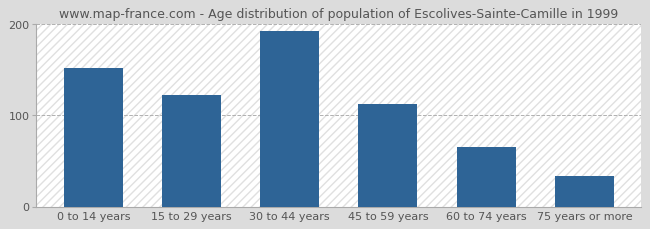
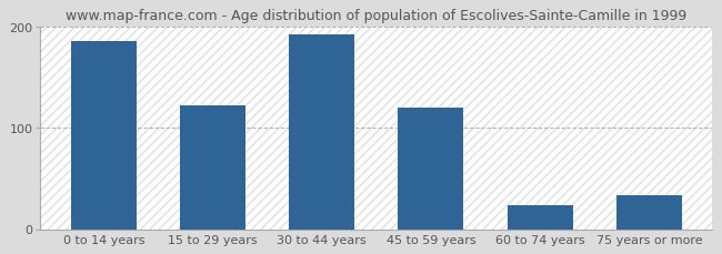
0 to 14 years: 152 -> 186
45 to 59 years: 113 -> 120
60 to 74 years: 65 -> 24
